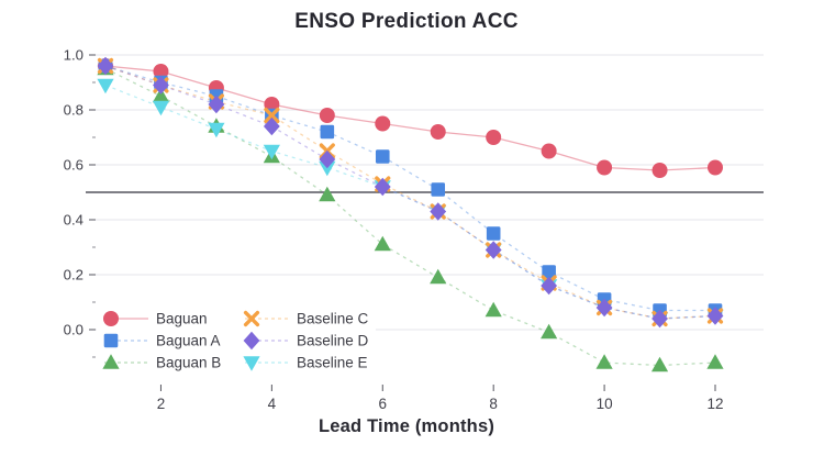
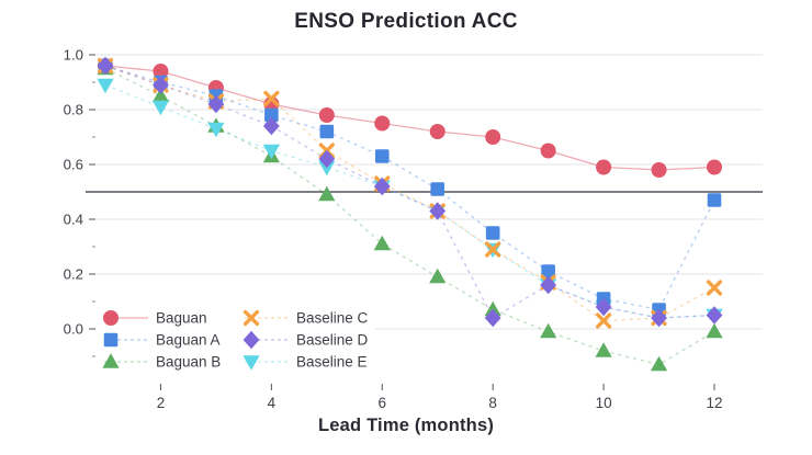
Baseline C/4: 0.78 -> 0.84
Baseline D/8: 0.29 -> 0.04
Baguan B/10: -0.12 -> -0.08
Baseline C/10: 0.08 -> 0.03
Baguan A/12: 0.07 -> 0.47
Baguan B/12: -0.12 -> -0.01
Baseline C/12: 0.05 -> 0.15
